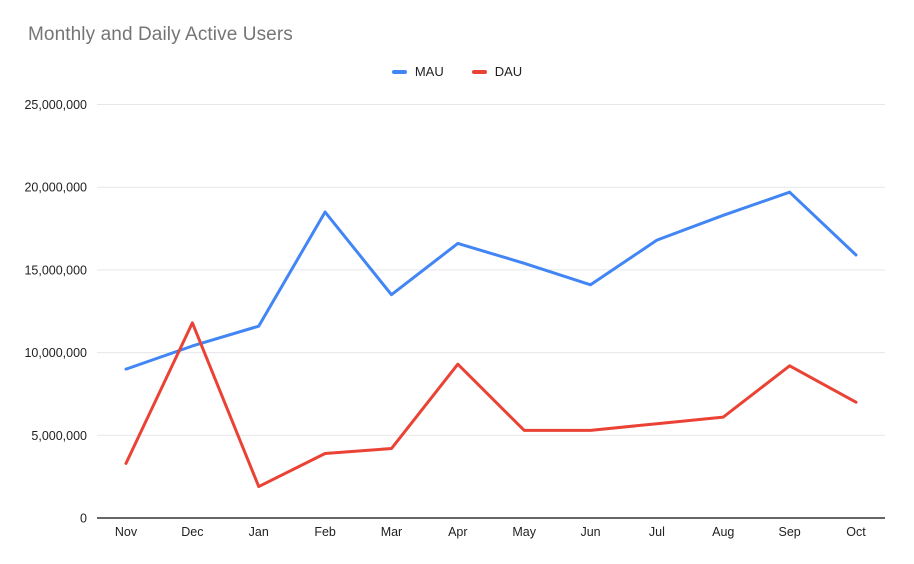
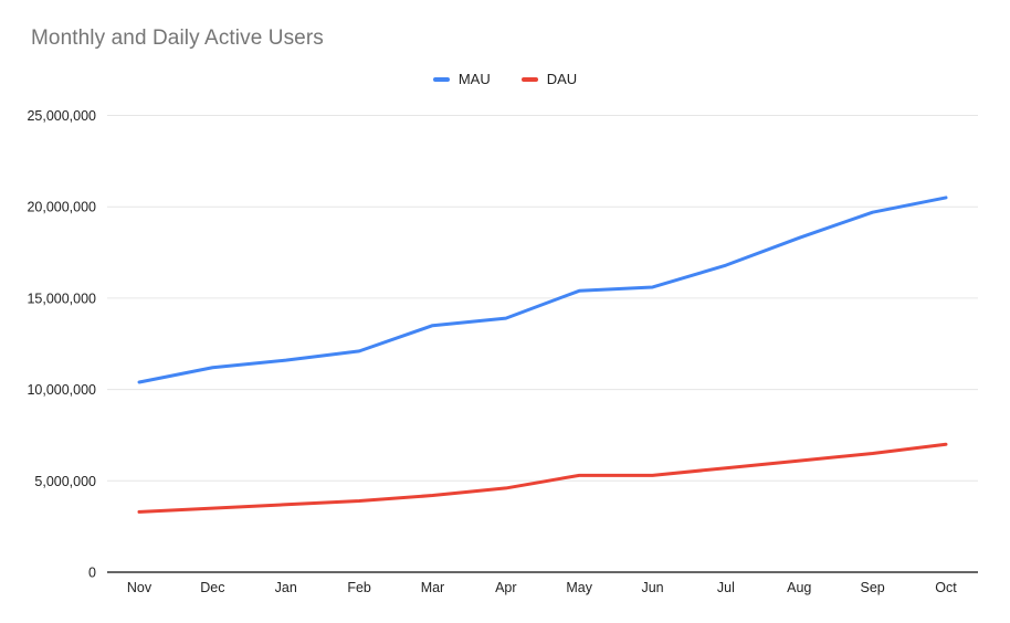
MAU/Nov: 9000000 -> 10400000
MAU/Dec: 10400000 -> 11200000
DAU/Dec: 11800000 -> 3500000
DAU/Jan: 1900000 -> 3700000
MAU/Feb: 18500000 -> 12100000
MAU/Apr: 16600000 -> 13900000
DAU/Apr: 9300000 -> 4600000
MAU/Jun: 14100000 -> 15600000
DAU/Sep: 9200000 -> 6500000
MAU/Oct: 15900000 -> 20500000
